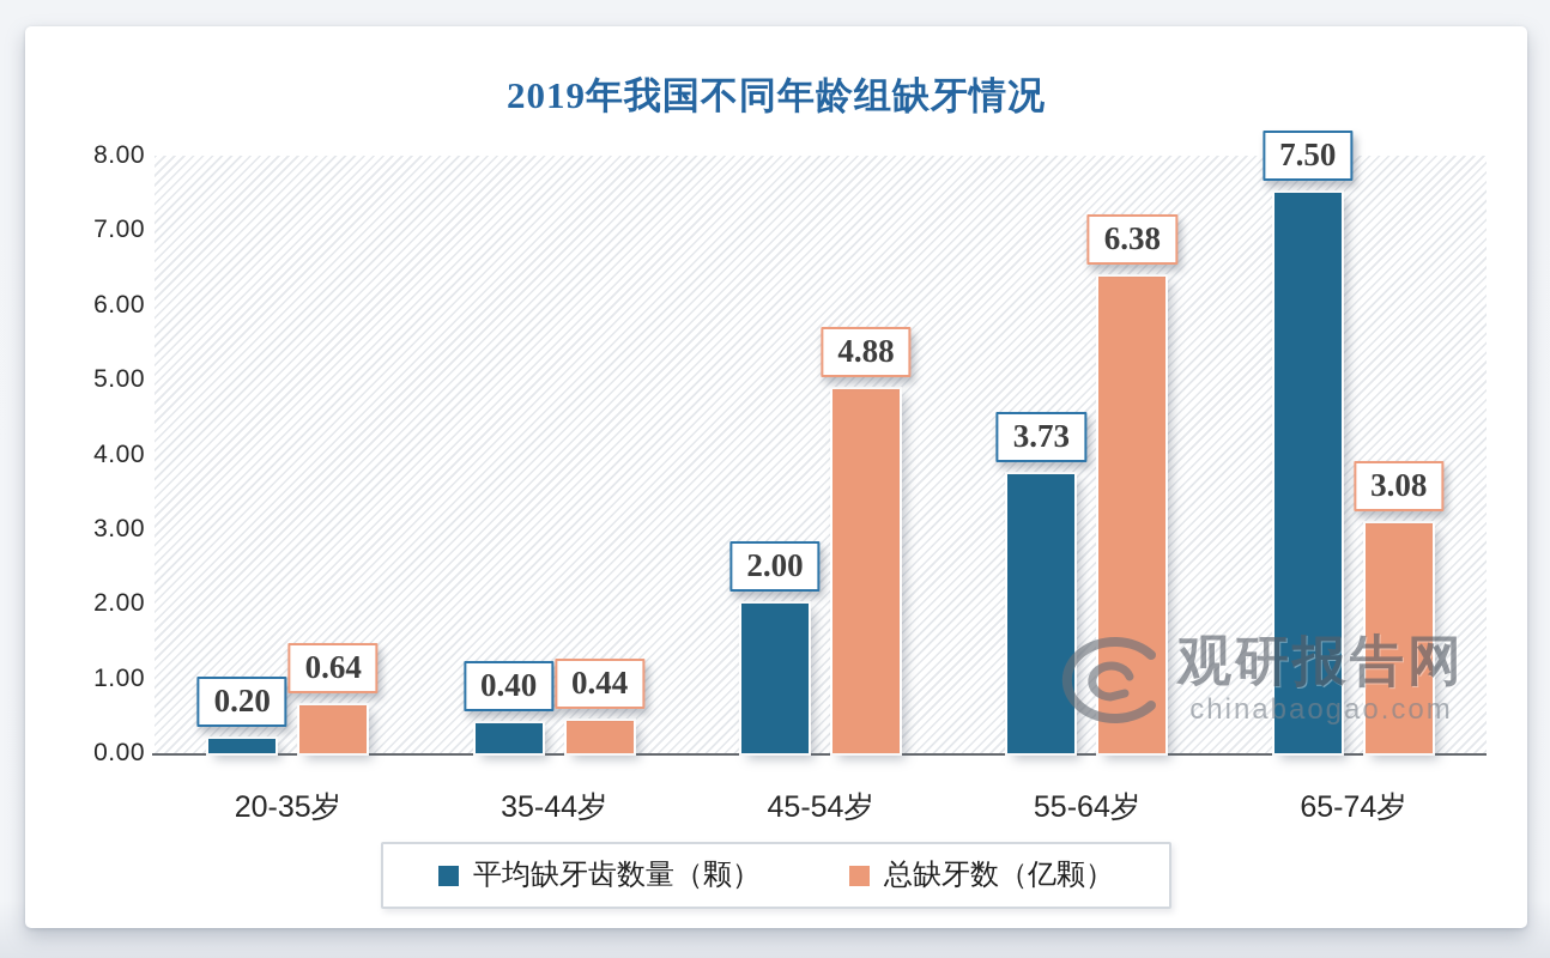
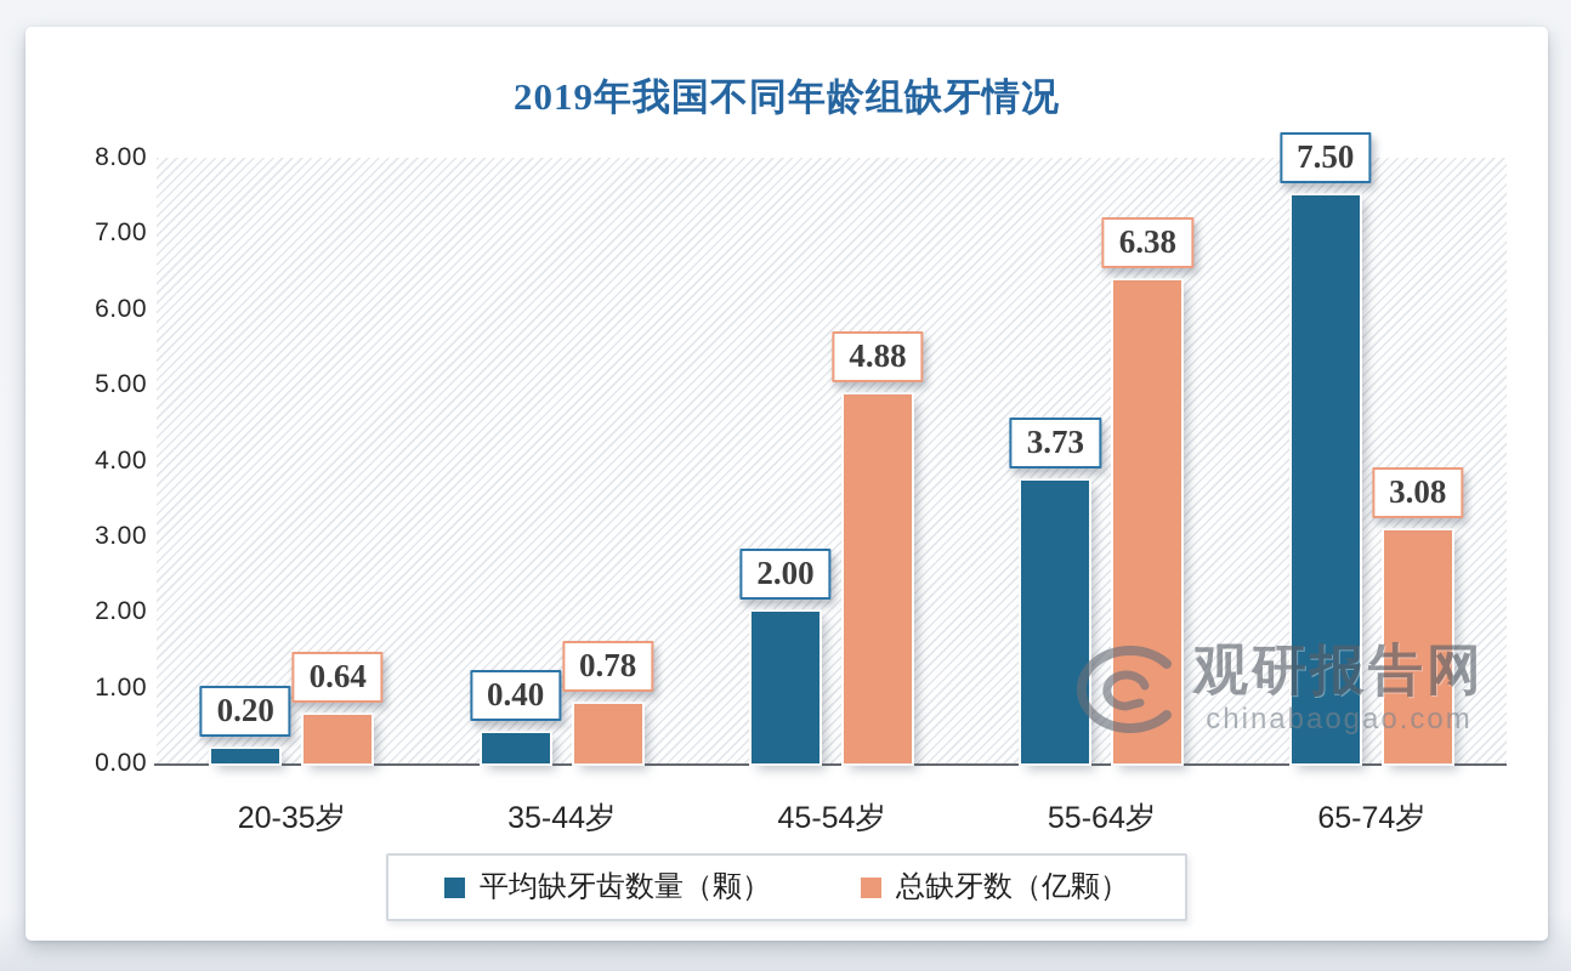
总缺牙数（亿颗）/35-44岁: 0.44 -> 0.78
